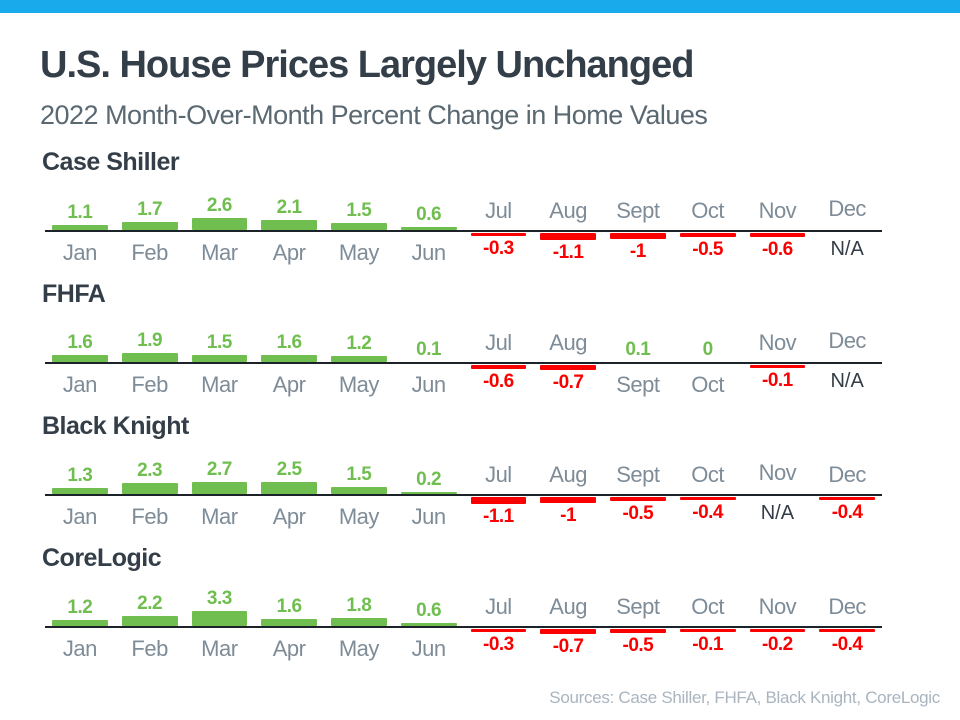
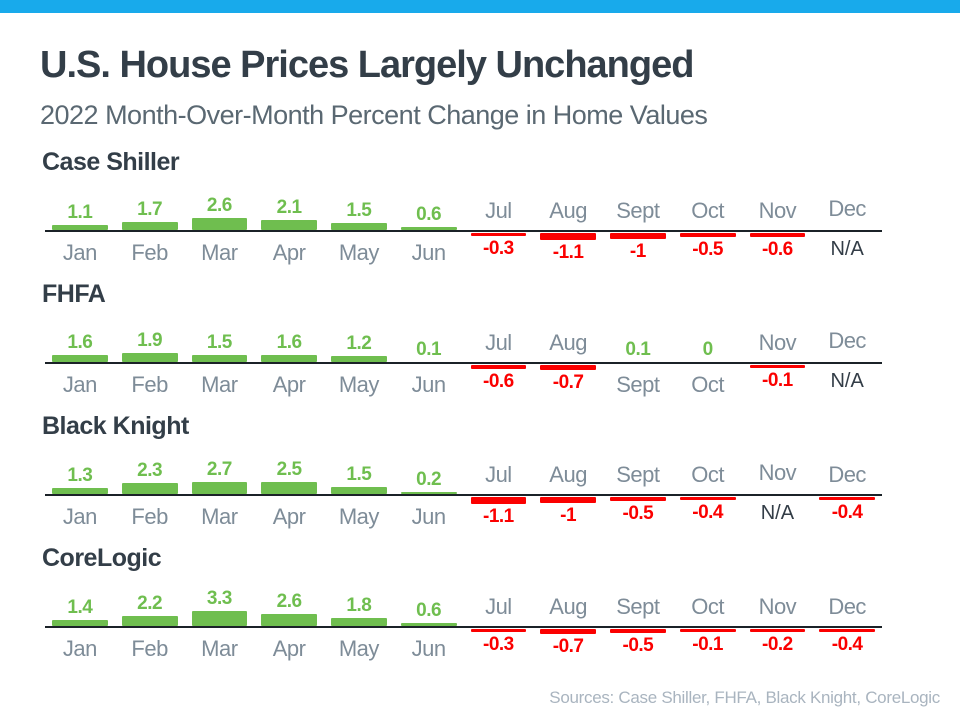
CoreLogic/Jan: 1.2 -> 1.4
CoreLogic/Apr: 1.6 -> 2.6
